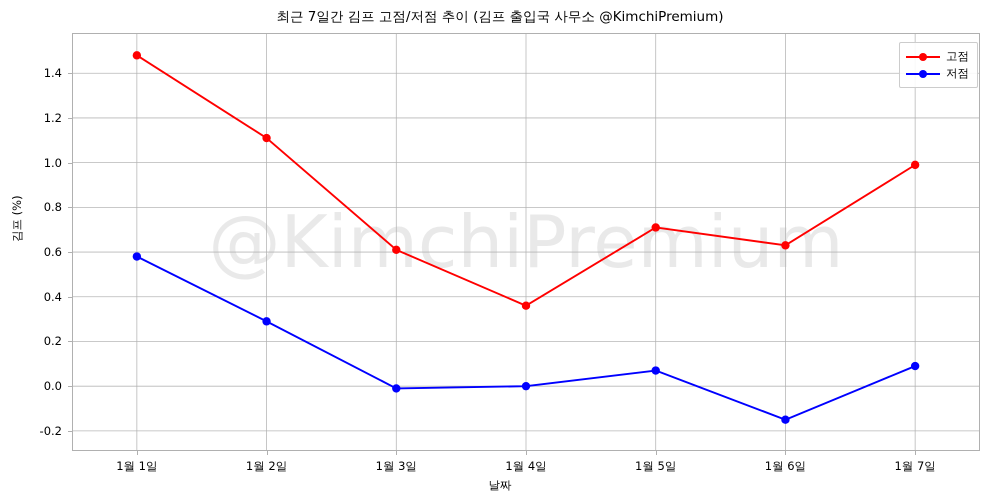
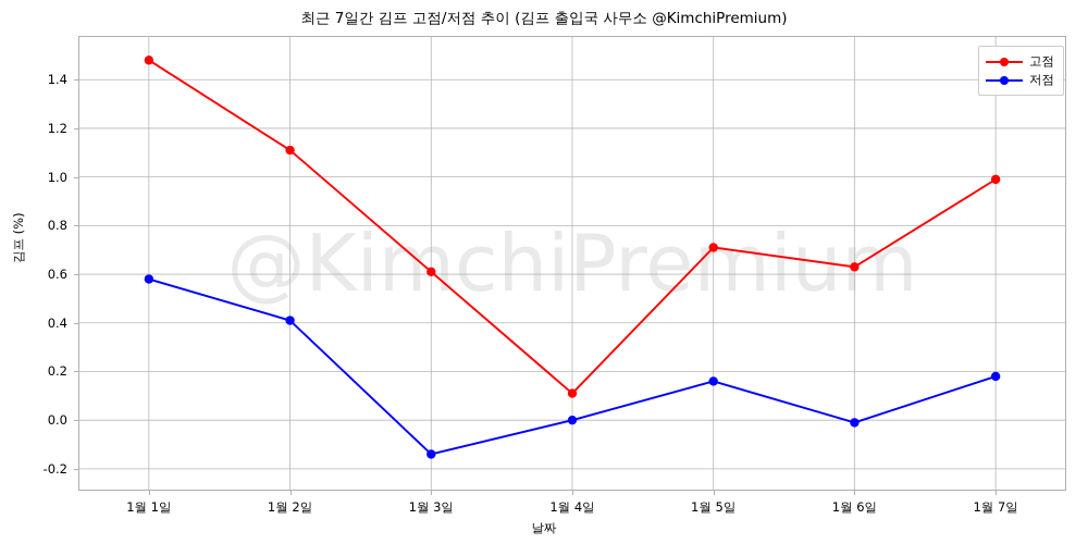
저점/1월 2일: 0.29 -> 0.41
저점/1월 3일: -0.01 -> -0.14
고점/1월 4일: 0.36 -> 0.11
저점/1월 5일: 0.07 -> 0.16
저점/1월 6일: -0.15 -> -0.01
저점/1월 7일: 0.09 -> 0.18
